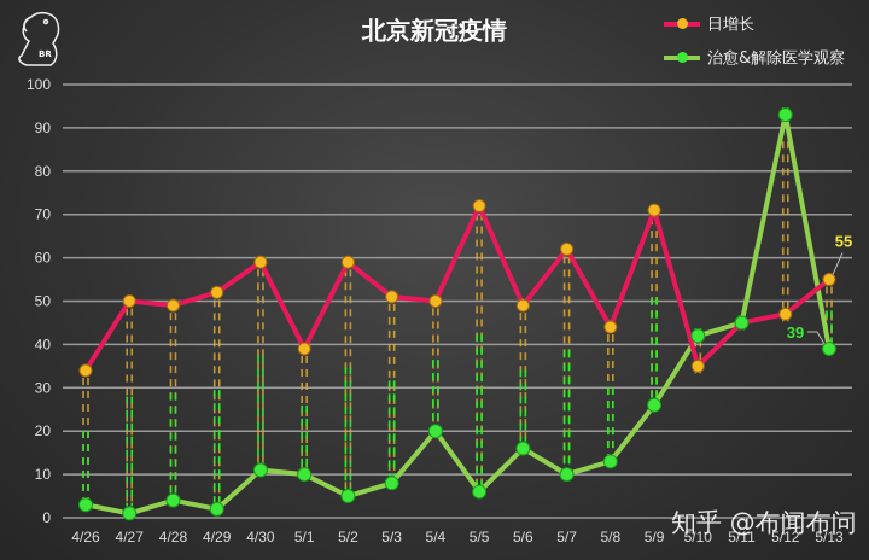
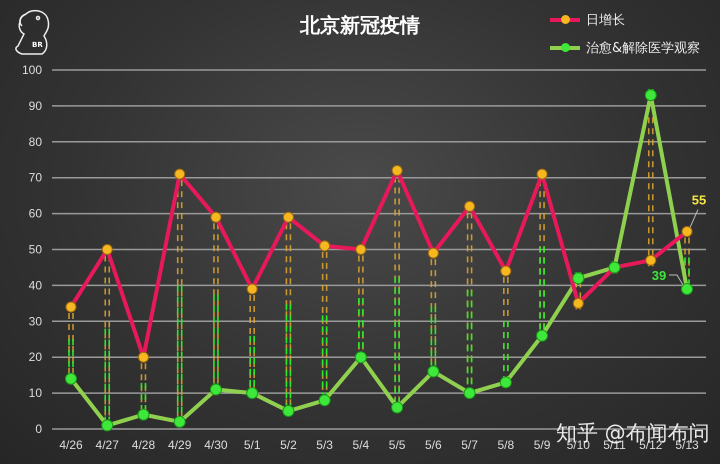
治愈&解除医学观察/4/26: 3 -> 14
日增长/4/28: 49 -> 20
日增长/4/29: 52 -> 71
